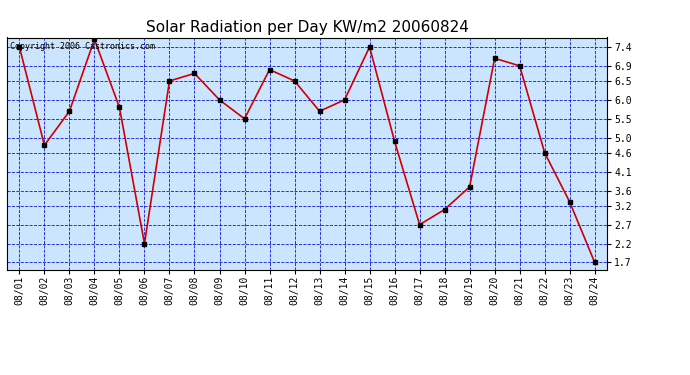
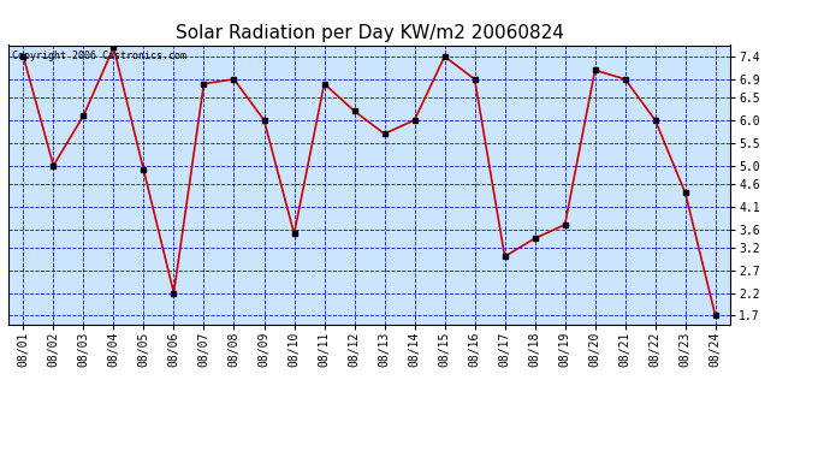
08/02: 4.8 -> 5.0
08/03: 5.7 -> 6.1
08/05: 5.8 -> 4.9
08/07: 6.5 -> 6.8
08/08: 6.7 -> 6.9
08/10: 5.5 -> 3.5
08/12: 6.5 -> 6.2
08/16: 4.9 -> 6.9
08/17: 2.7 -> 3.0
08/18: 3.1 -> 3.4
08/22: 4.6 -> 6.0
08/23: 3.3 -> 4.4
